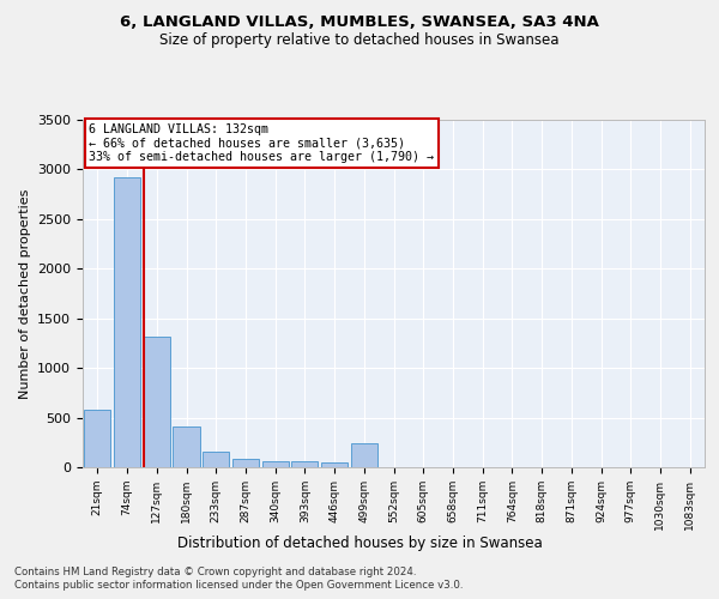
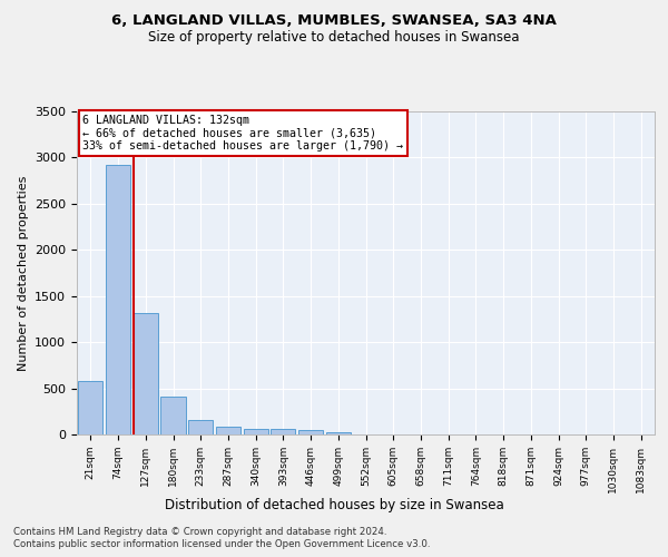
499sqm: 240 -> 30
